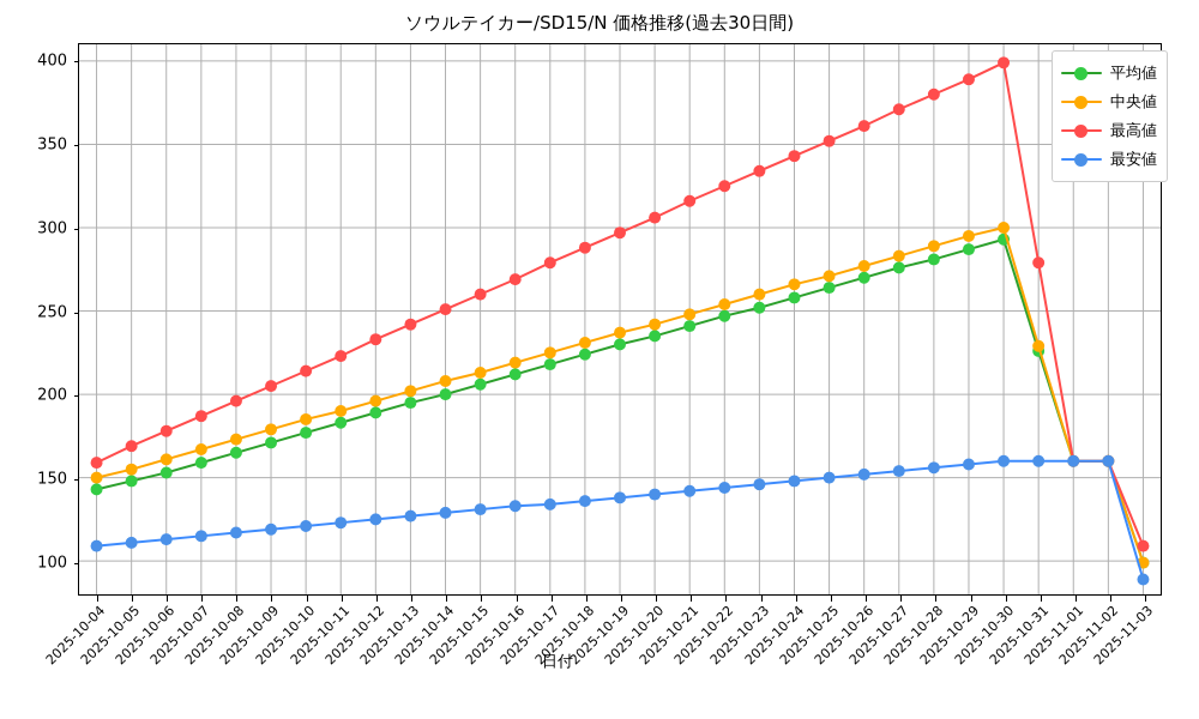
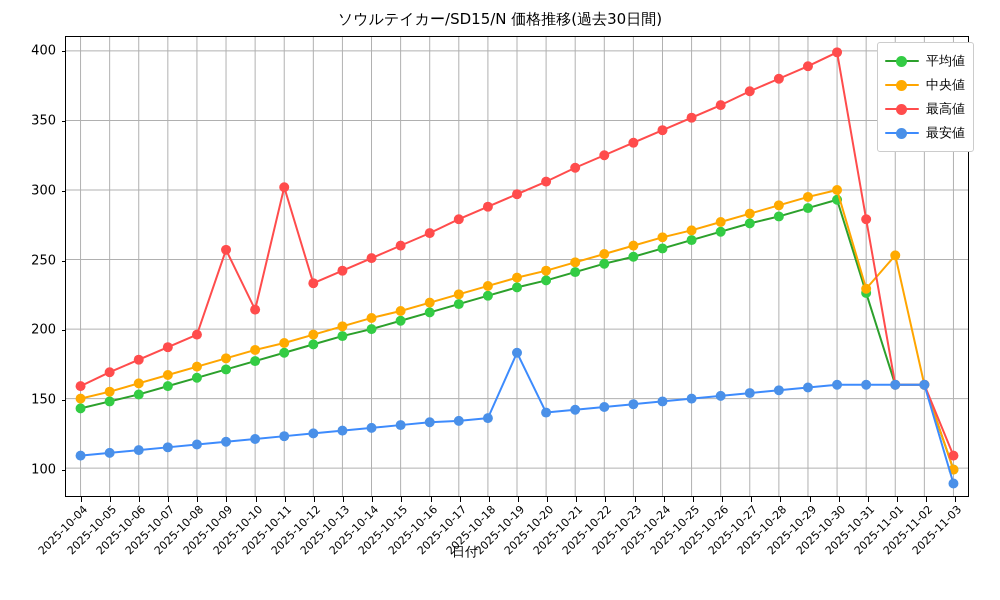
最高値/2025-10-09: 205 -> 257
最高値/2025-10-11: 223 -> 302
最安値/2025-10-19: 138 -> 183
中央値/2025-11-01: 160 -> 253
